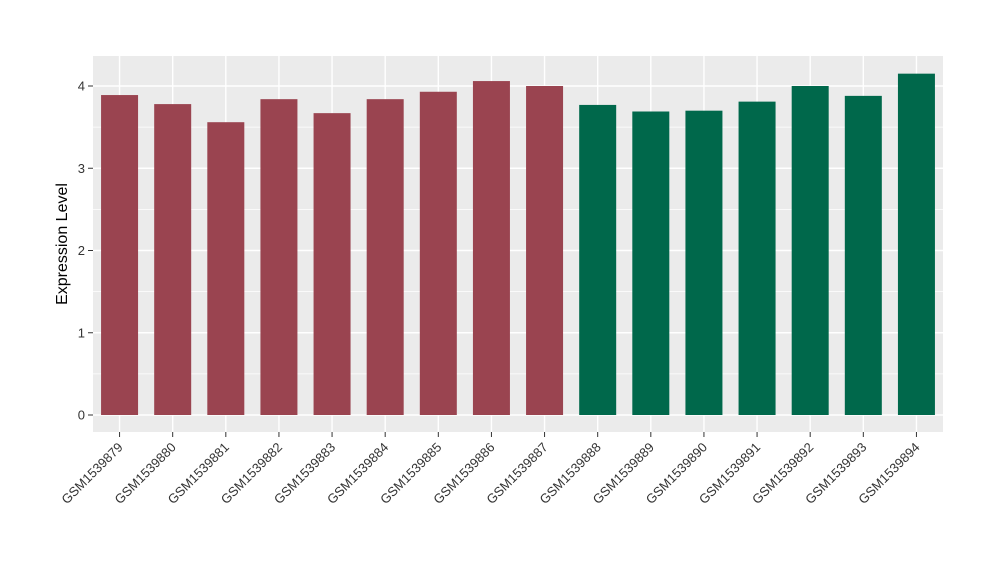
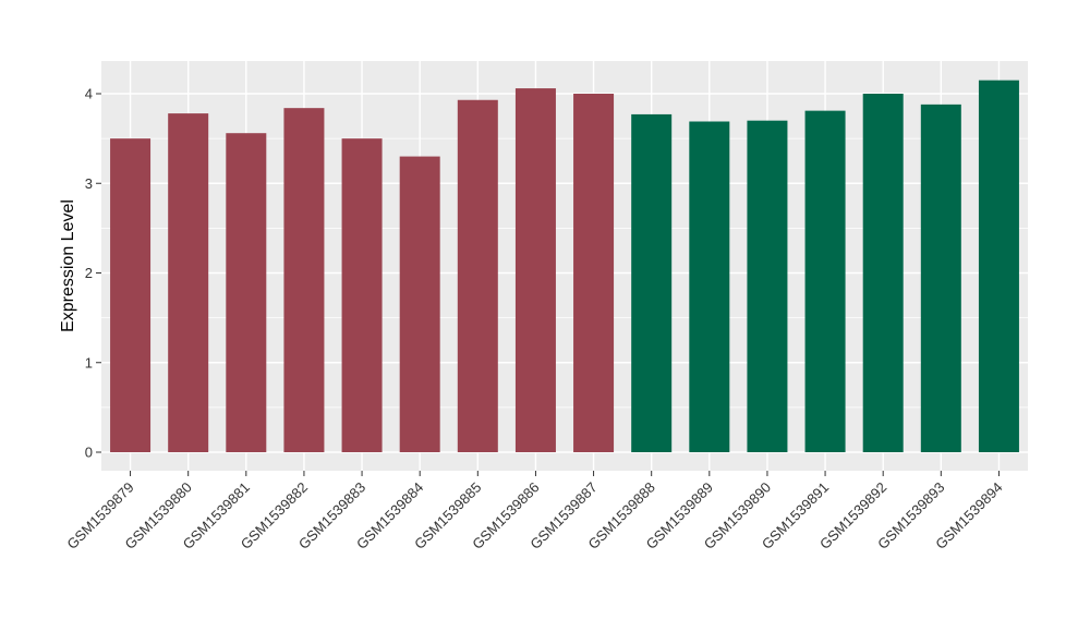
GSM1539879: 3.9 -> 3.5
GSM1539883: 3.7 -> 3.5
GSM1539884: 3.8 -> 3.3
